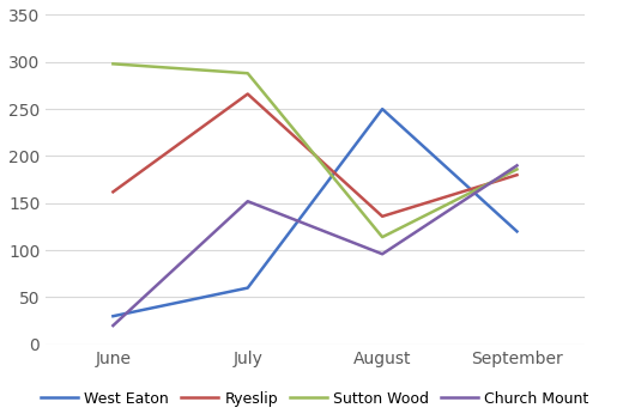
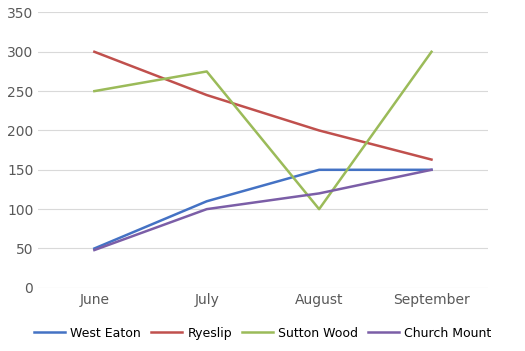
West Eaton/June: 30 -> 50
Ryeslip/June: 162 -> 300
Sutton Wood/June: 298 -> 250
Church Mount/June: 20 -> 48
West Eaton/July: 60 -> 110
Ryeslip/July: 266 -> 245
Sutton Wood/July: 288 -> 275
Church Mount/July: 152 -> 100
West Eaton/August: 250 -> 150
Ryeslip/August: 136 -> 200
Sutton Wood/August: 114 -> 100
Church Mount/August: 96 -> 120
West Eaton/September: 120 -> 150
Ryeslip/September: 180 -> 163
Sutton Wood/September: 186 -> 300
Church Mount/September: 190 -> 150
